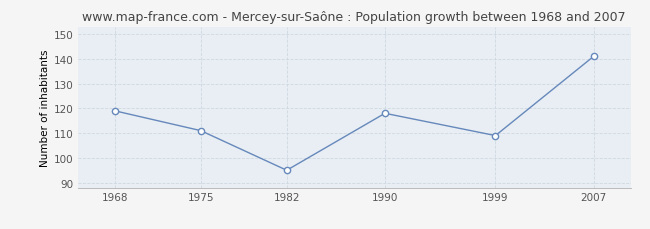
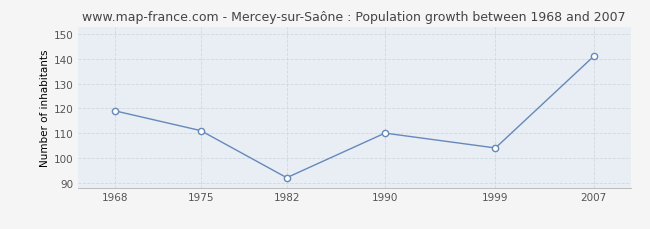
1982: 95 -> 92
1990: 118 -> 110
1999: 109 -> 104
